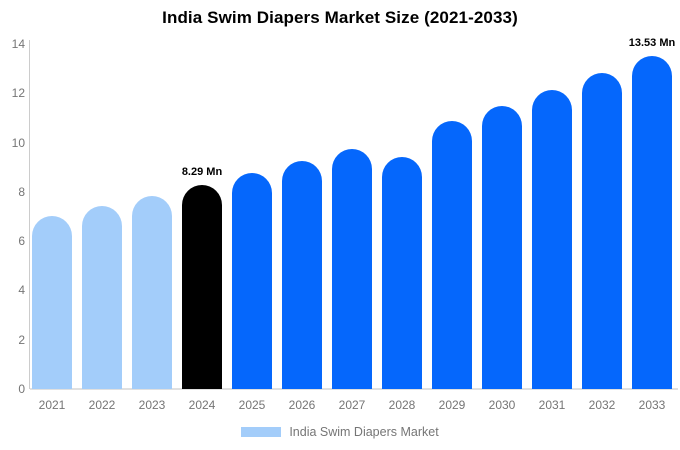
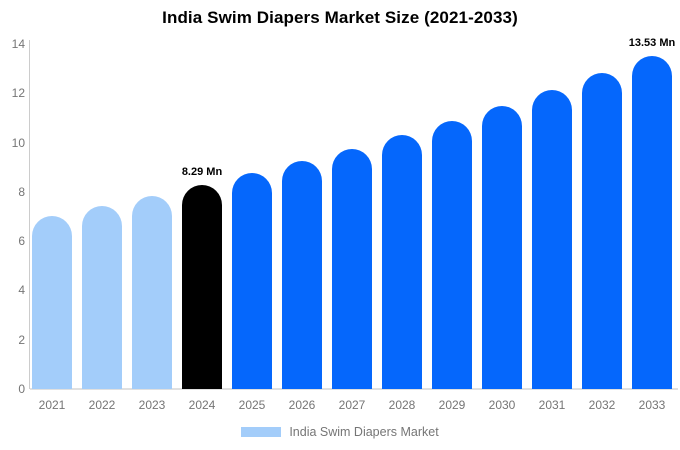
2028: 9.4 -> 10.3
